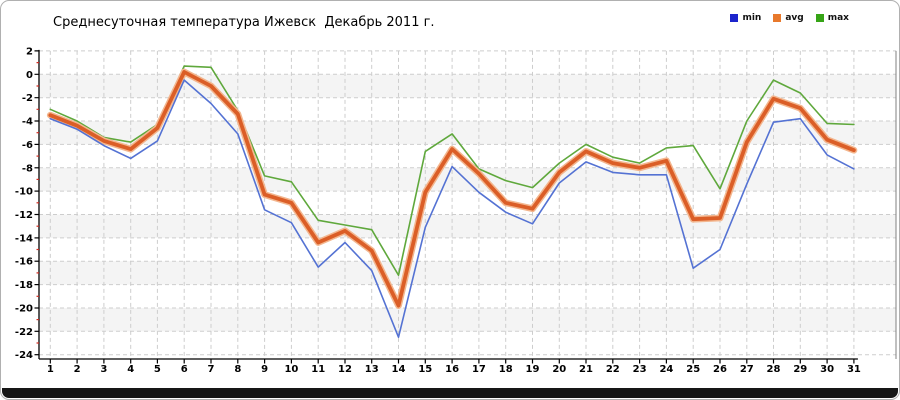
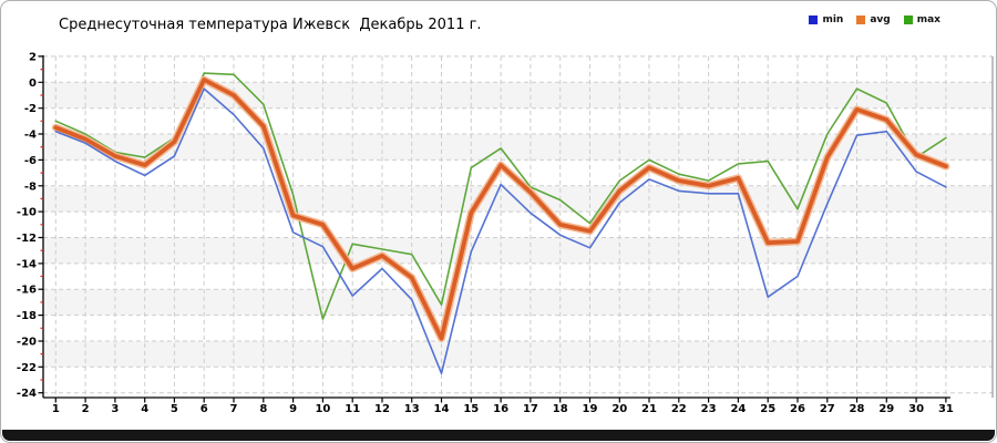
max/8: -3.1 -> -1.7
max/10: -9.2 -> -18.3
max/19: -9.7 -> -10.9
max/30: -4.2 -> -5.8
